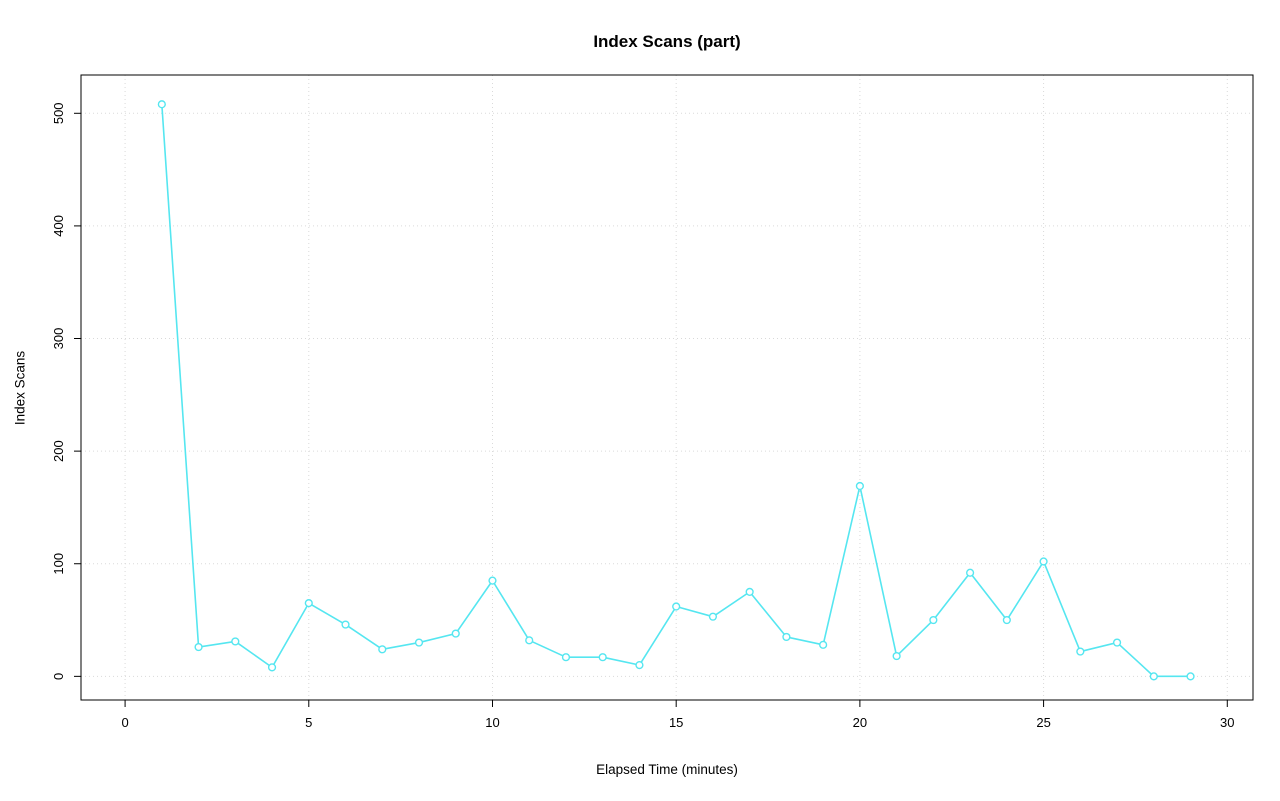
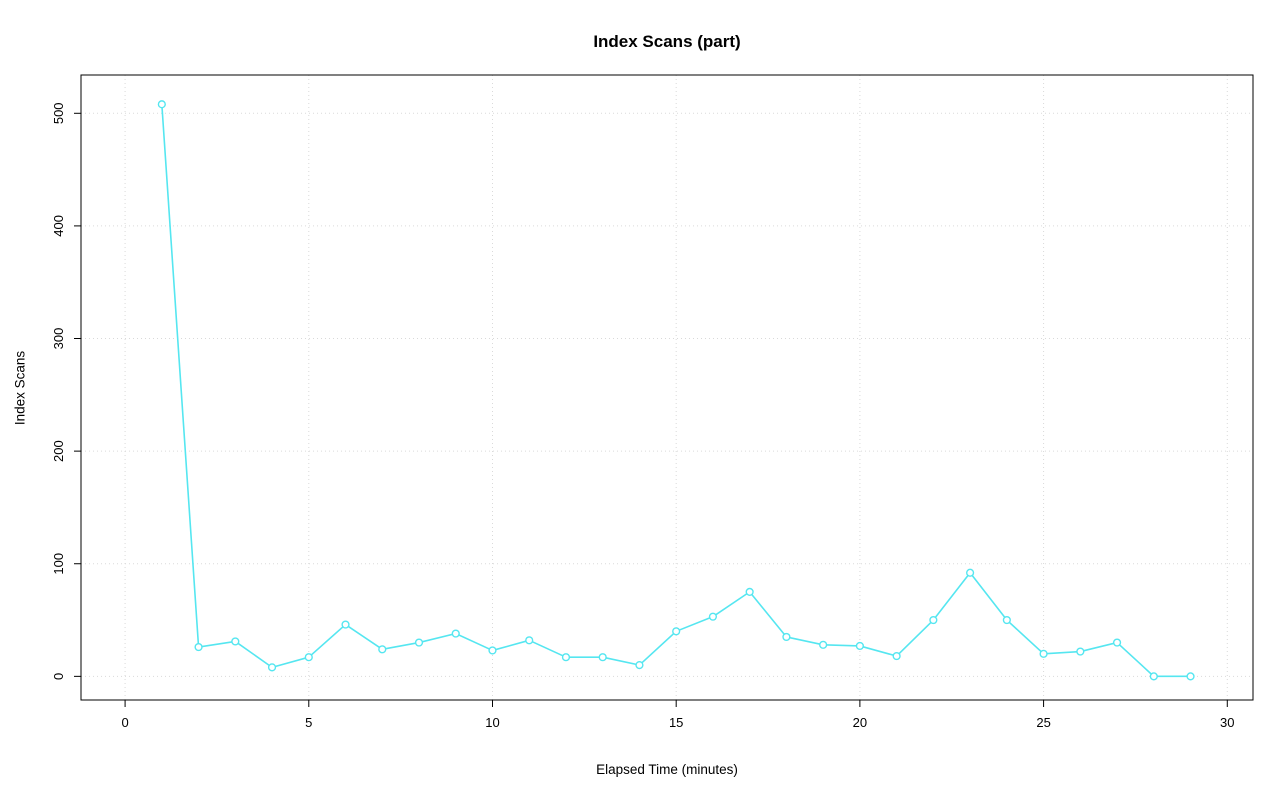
5: 65 -> 17
10: 85 -> 23
15: 62 -> 40
20: 169 -> 27
25: 102 -> 20
